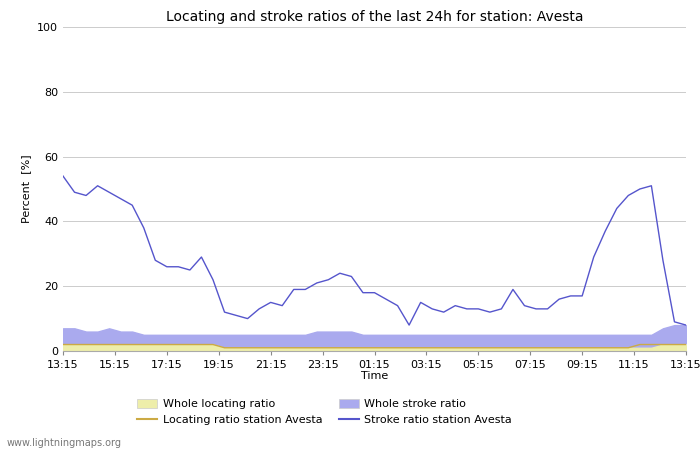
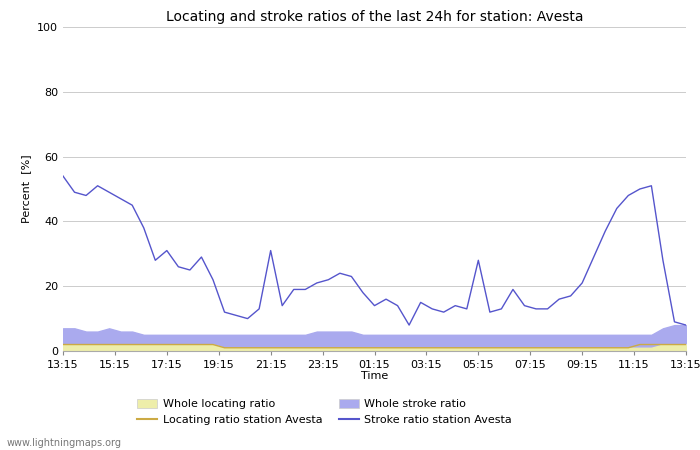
Stroke ratio station Avesta/17:15: 26 -> 31
Stroke ratio station Avesta/21:15: 15 -> 31
Stroke ratio station Avesta/01:15: 18 -> 14
Stroke ratio station Avesta/05:15: 13 -> 28
Stroke ratio station Avesta/09:15: 17 -> 21
